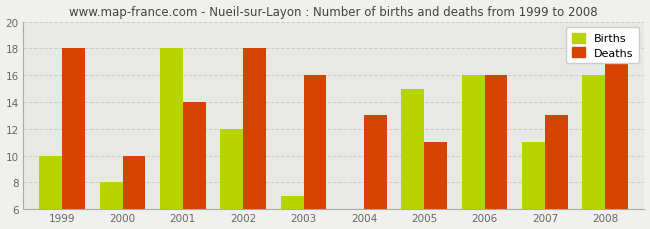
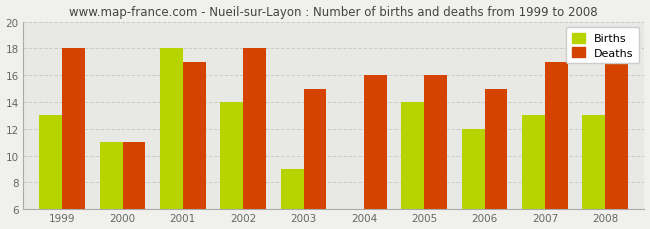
Births/1999: 10 -> 13
Births/2000: 8 -> 11
Deaths/2000: 10 -> 11
Deaths/2001: 14 -> 17
Births/2002: 12 -> 14
Births/2003: 7 -> 9
Deaths/2003: 16 -> 15
Deaths/2004: 13 -> 16
Births/2005: 15 -> 14
Deaths/2005: 11 -> 16
Births/2006: 16 -> 12
Deaths/2006: 16 -> 15
Births/2007: 11 -> 13
Deaths/2007: 13 -> 17
Births/2008: 16 -> 13
